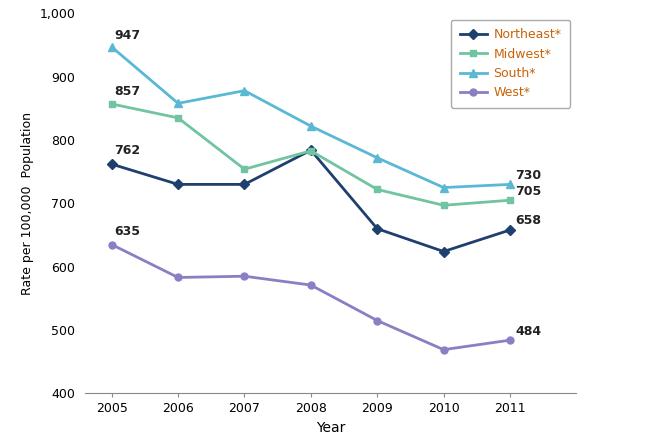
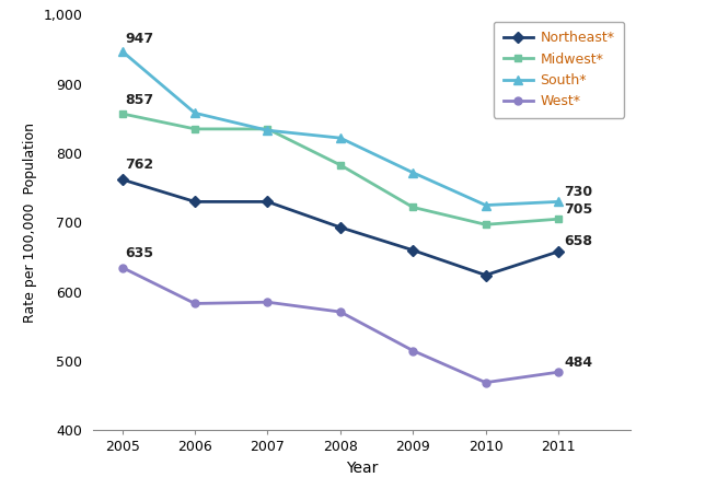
Midwest*/2007: 754 -> 835
South*/2007: 878 -> 833
Northeast*/2008: 784 -> 693
